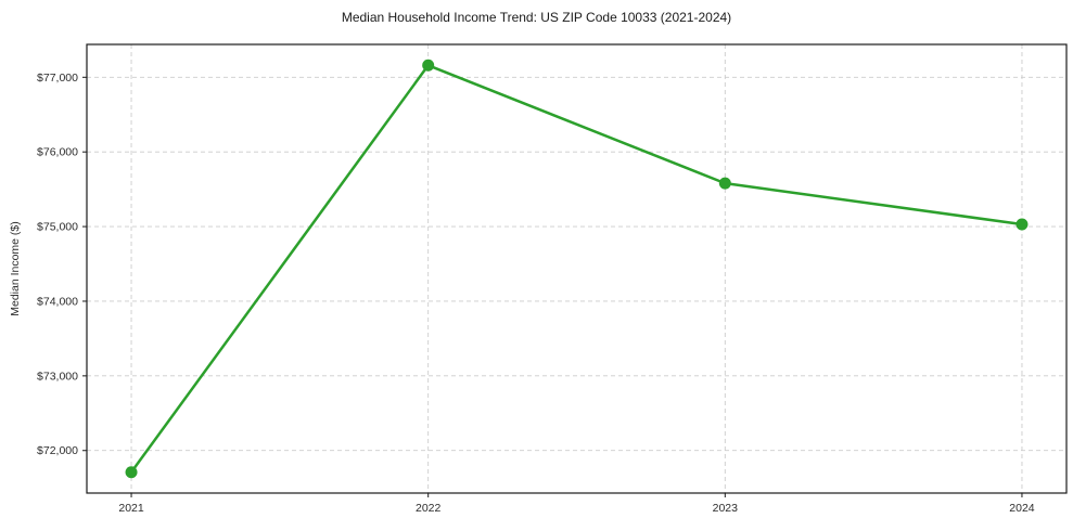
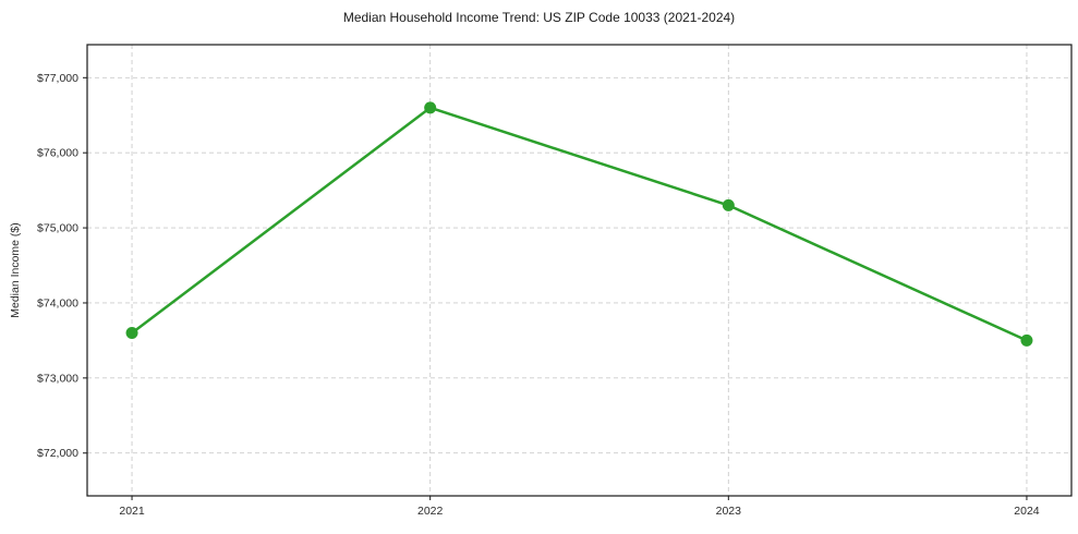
2021: $71700 -> $73600
2022: $77200 -> $76600
2023: $75600 -> $75300
2024: $75000 -> $73500
